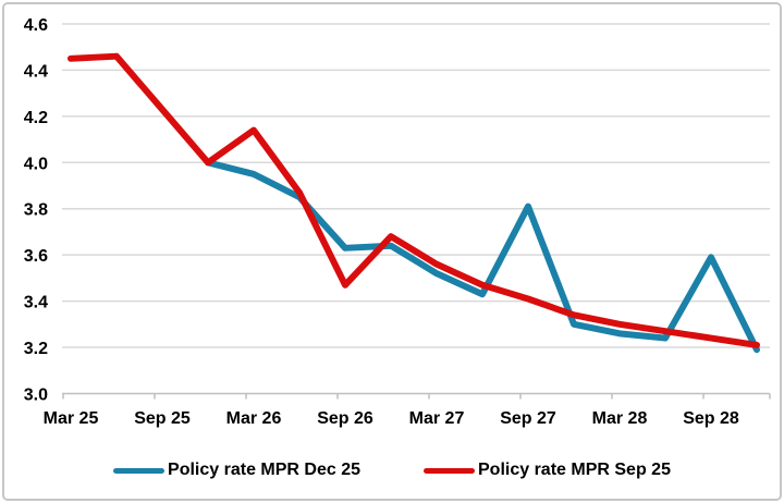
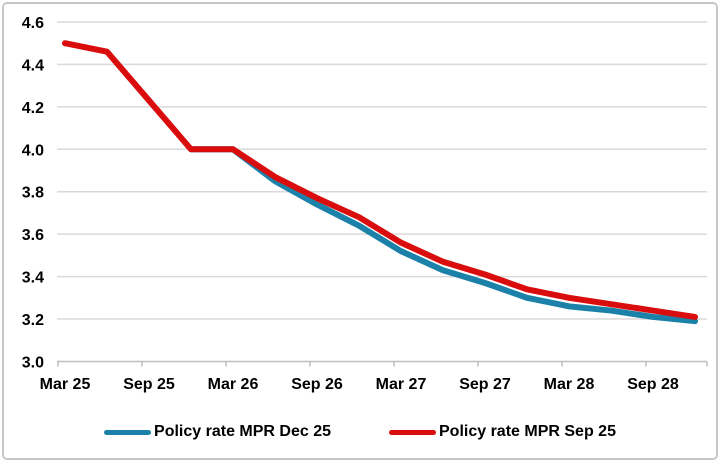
Policy rate MPR Sep 25/Mar 25: 4.45 -> 4.50
Policy rate MPR Dec 25/Mar 26: 3.95 -> 4.00
Policy rate MPR Sep 25/Mar 26: 4.14 -> 4.00
Policy rate MPR Dec 25/Sep 26: 3.63 -> 3.74
Policy rate MPR Sep 25/Sep 26: 3.47 -> 3.77
Policy rate MPR Dec 25/Sep 27: 3.81 -> 3.37
Policy rate MPR Dec 25/Sep 28: 3.59 -> 3.21
